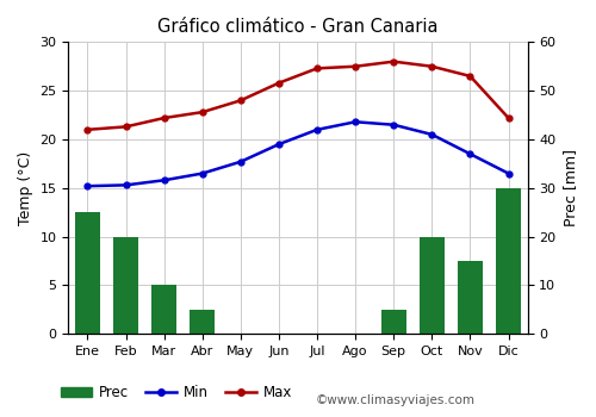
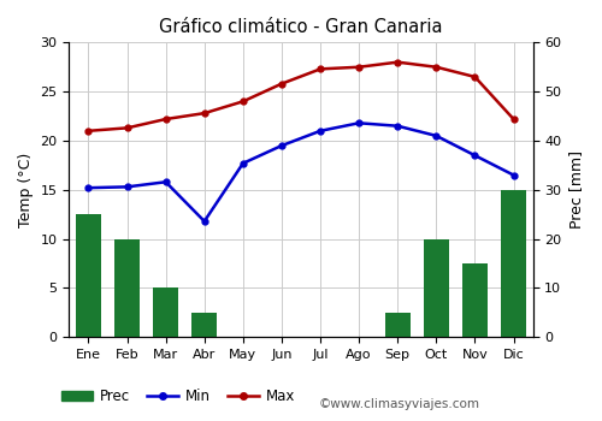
Min/Abr: 16.5 -> 11.8
